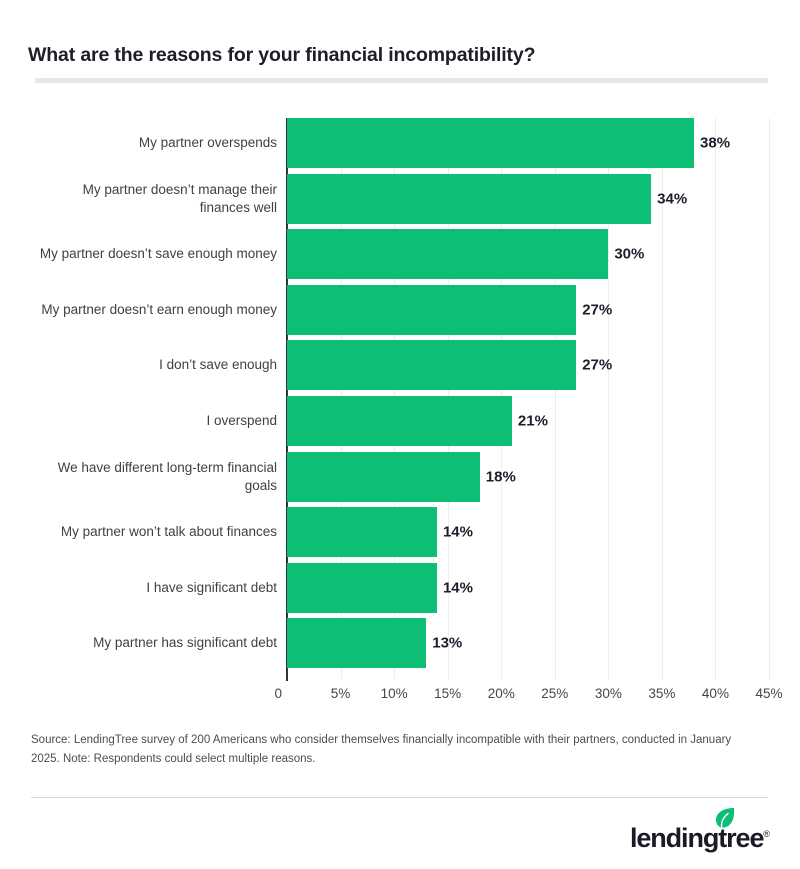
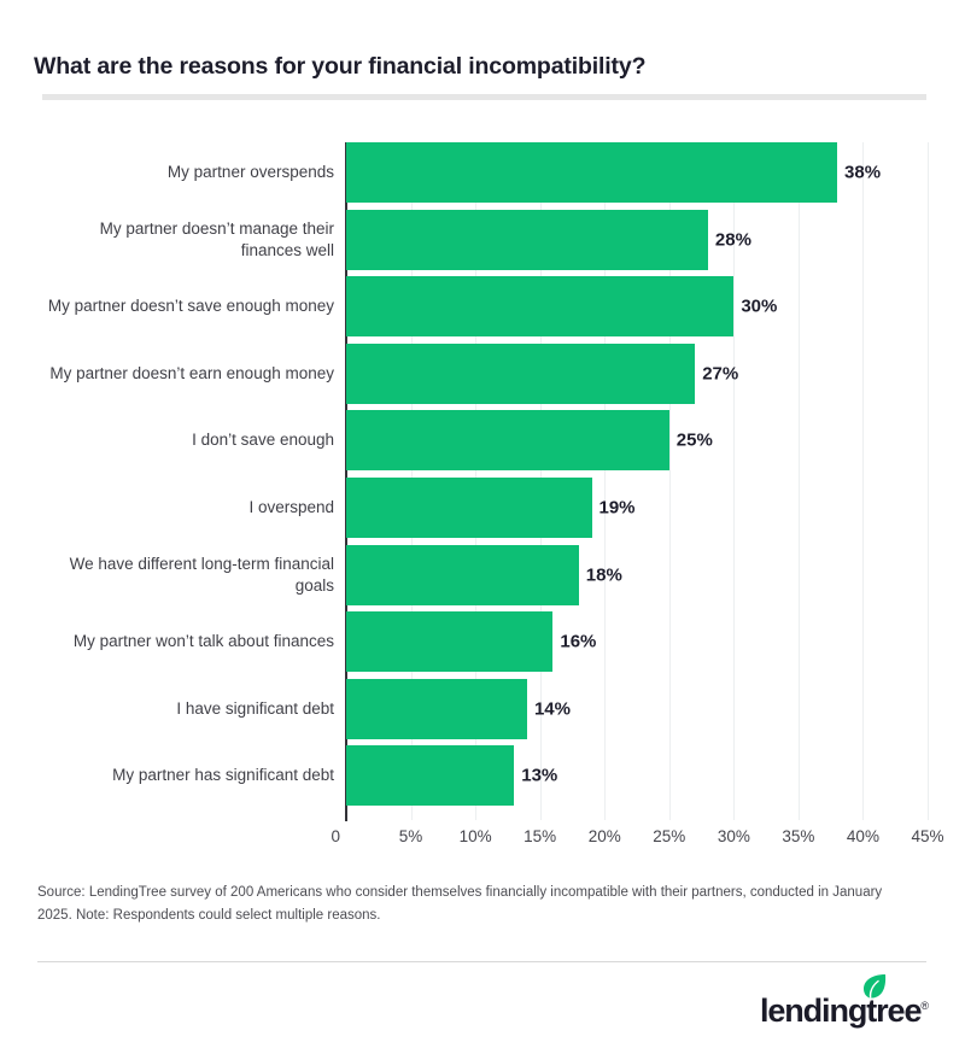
My partner doesn’t manage their finances well: 34% -> 28%
I don’t save enough: 27% -> 25%
I overspend: 21% -> 19%
My partner won’t talk about finances: 14% -> 16%
